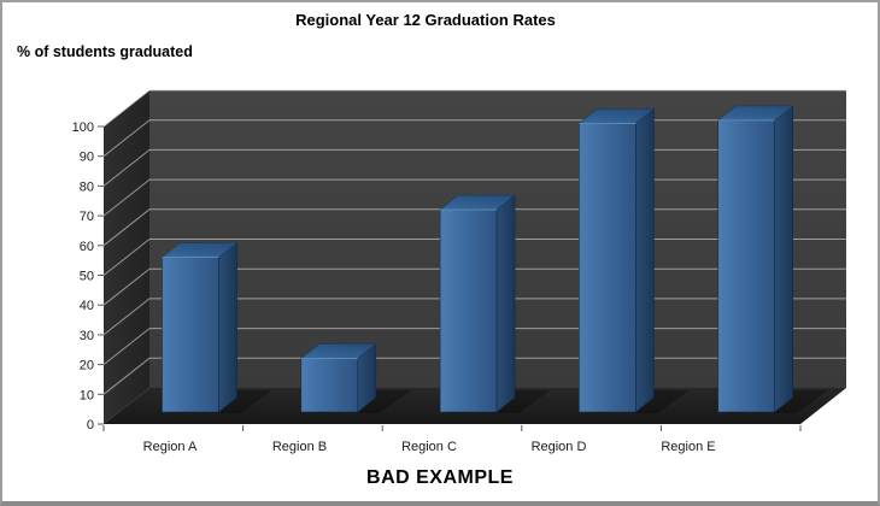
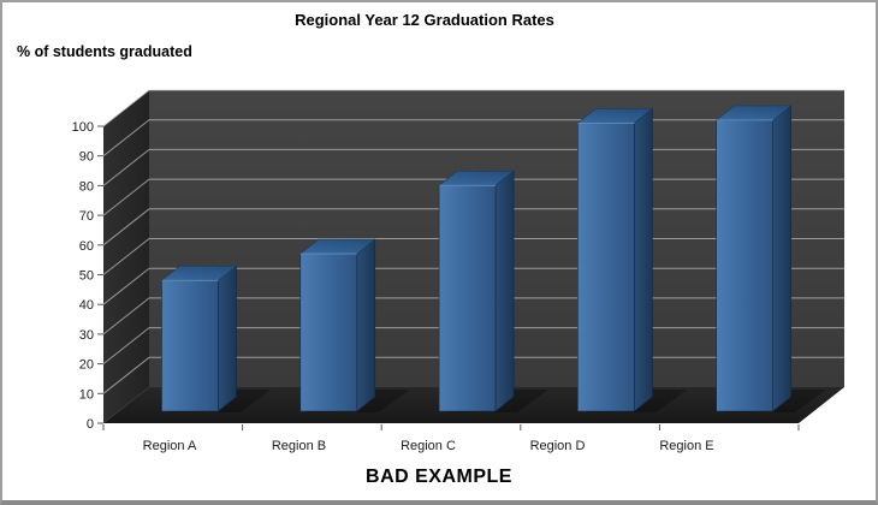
Region A: 52 -> 44
Region B: 18 -> 53
Region C: 68 -> 76
